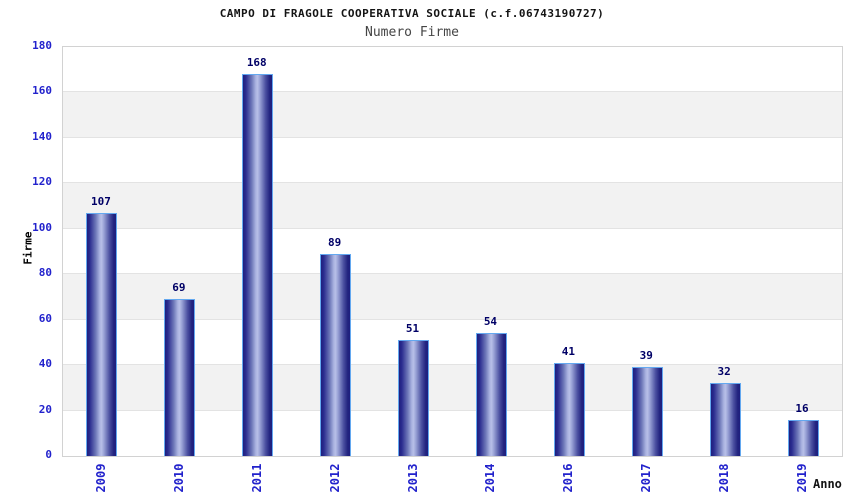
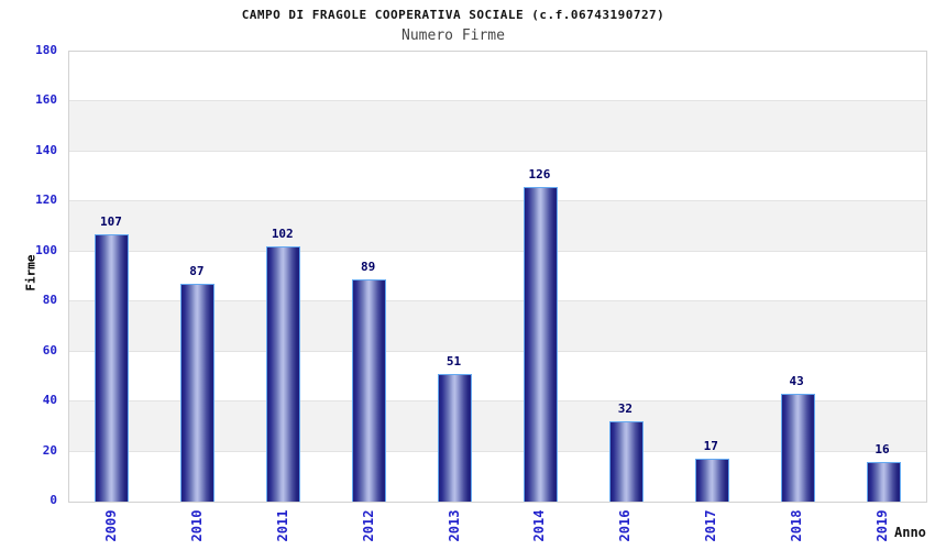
2010: 69 -> 87
2011: 168 -> 102
2014: 54 -> 126
2016: 41 -> 32
2017: 39 -> 17
2018: 32 -> 43
